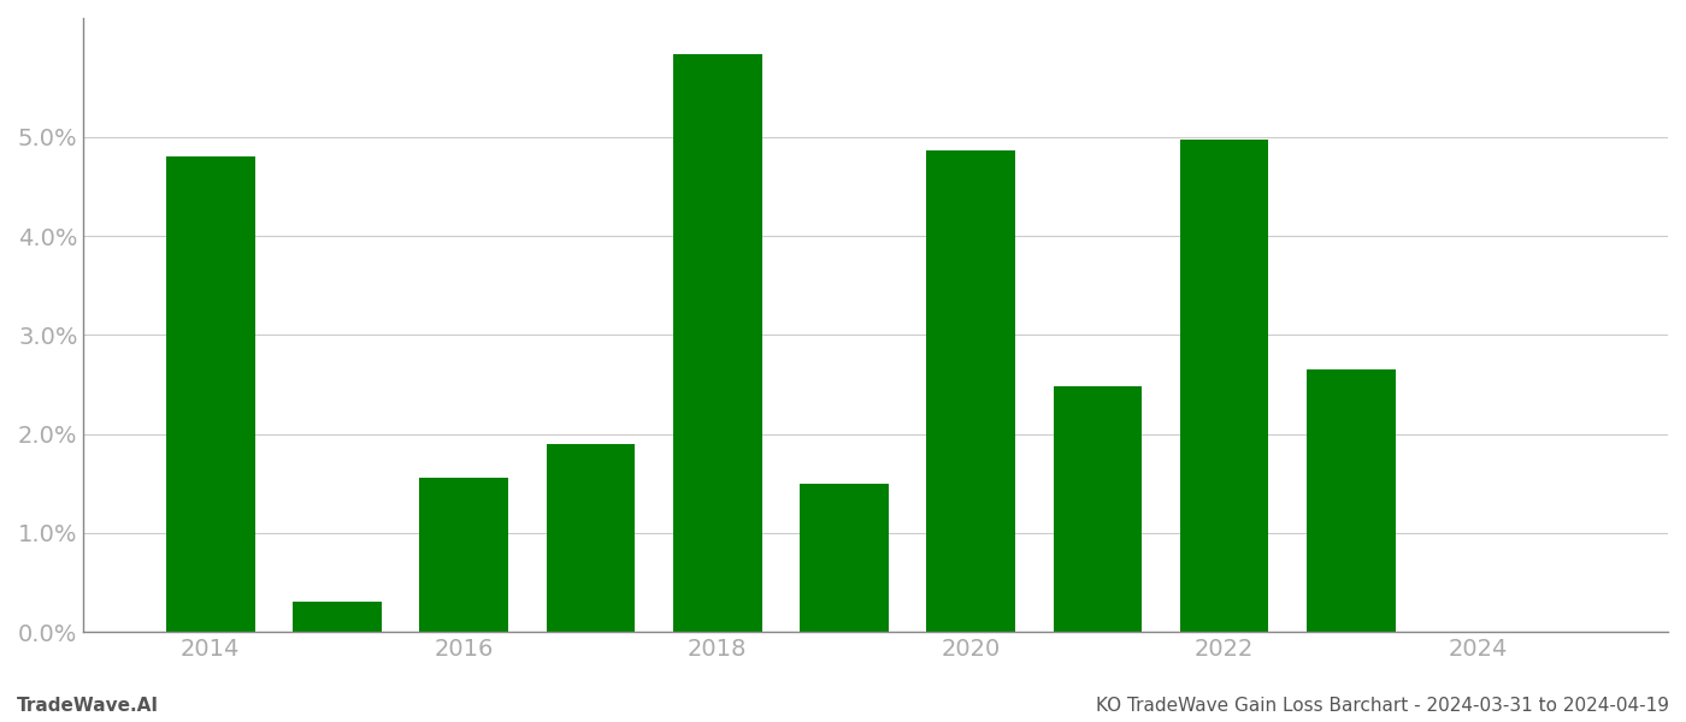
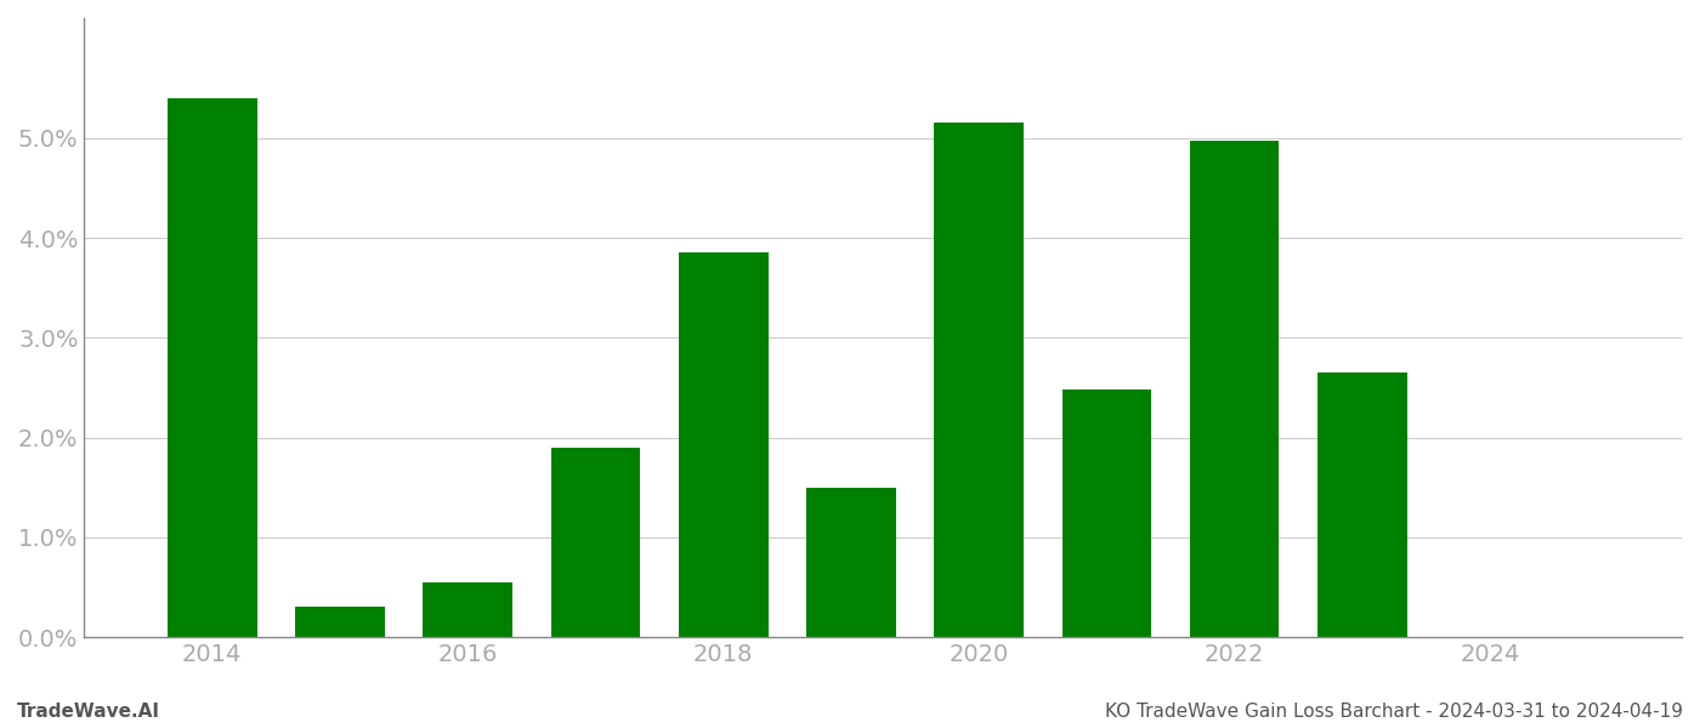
2014: 4.80% -> 5.40%
2016: 1.56% -> 0.55%
2018: 5.84% -> 3.85%
2020: 4.86% -> 5.15%
